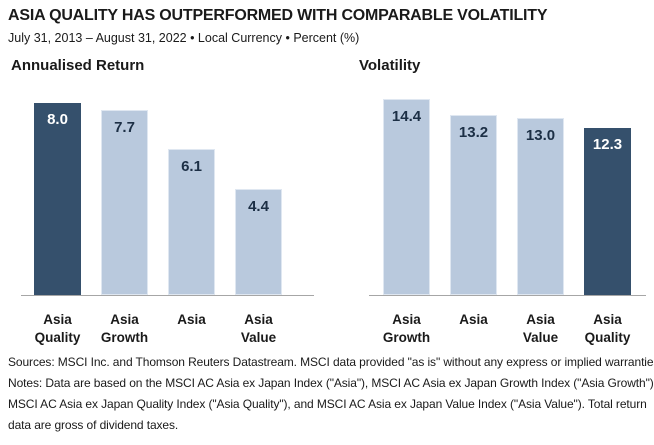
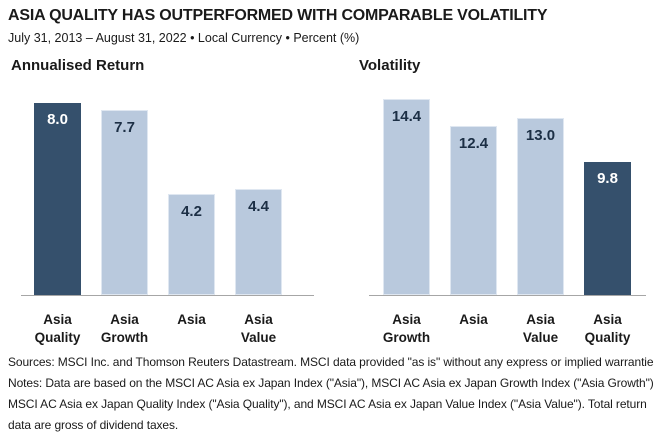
Annualised Return/Asia: 6.1 -> 4.2
Volatility/Asia: 13.2 -> 12.4
Volatility/Asia Quality: 12.3 -> 9.8
